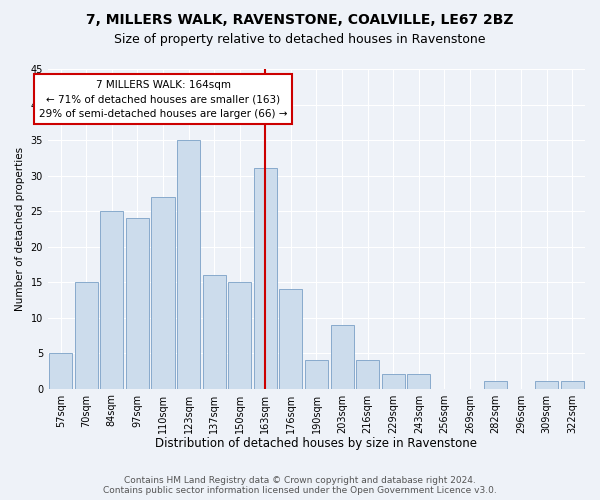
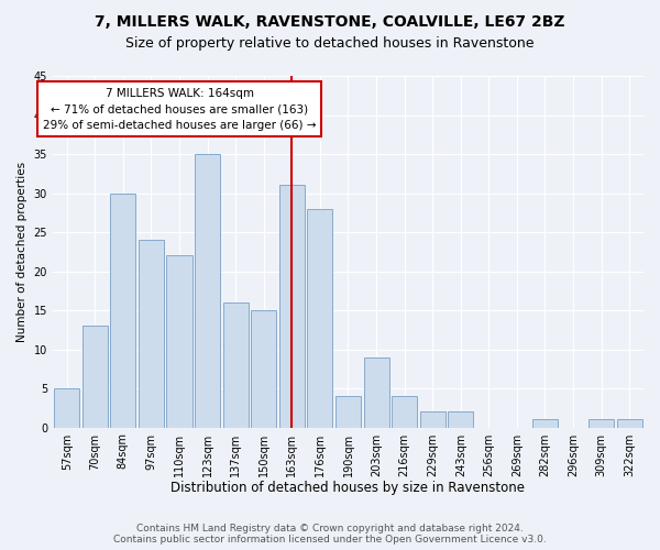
70sqm: 15 -> 13
84sqm: 25 -> 30
110sqm: 27 -> 22
176sqm: 14 -> 28
